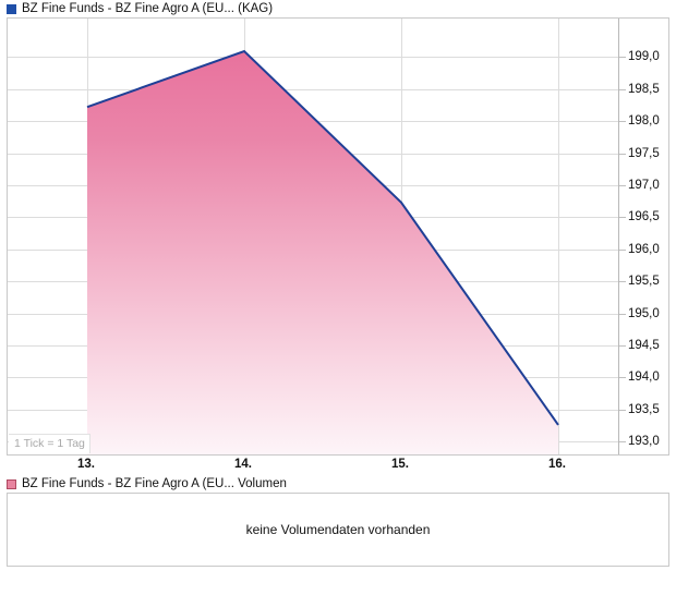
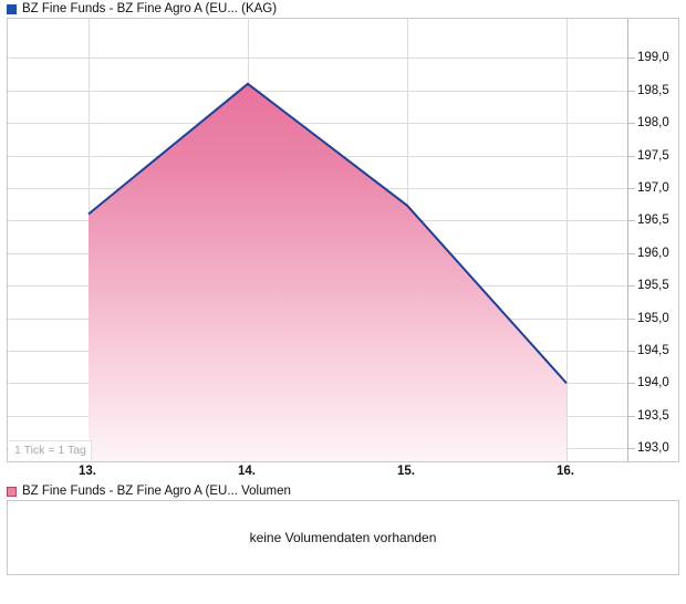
13.: 198,2 -> 196,6
14.: 199,1 -> 198,6
16.: 193,3 -> 194,0
